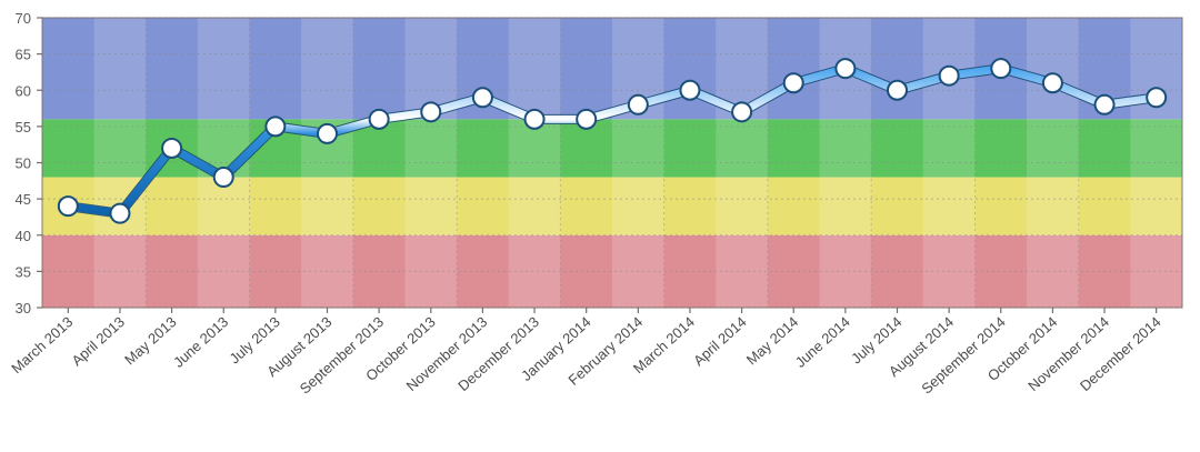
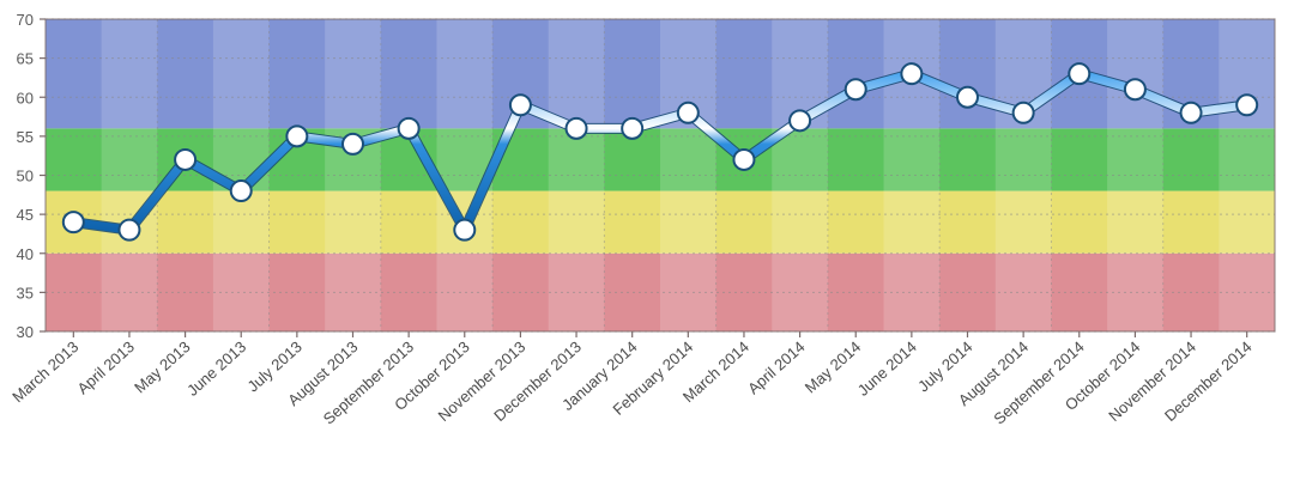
October 2013: 57 -> 43
March 2014: 60 -> 52
August 2014: 62 -> 58
